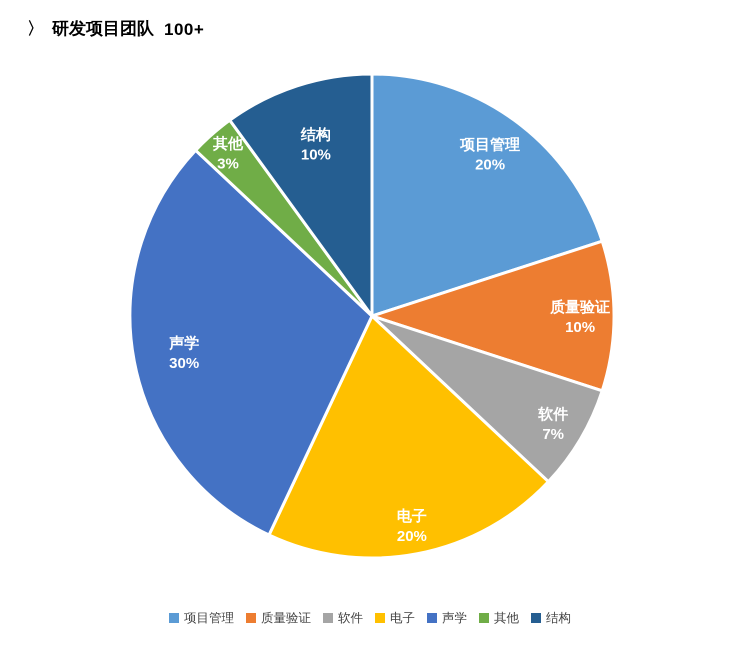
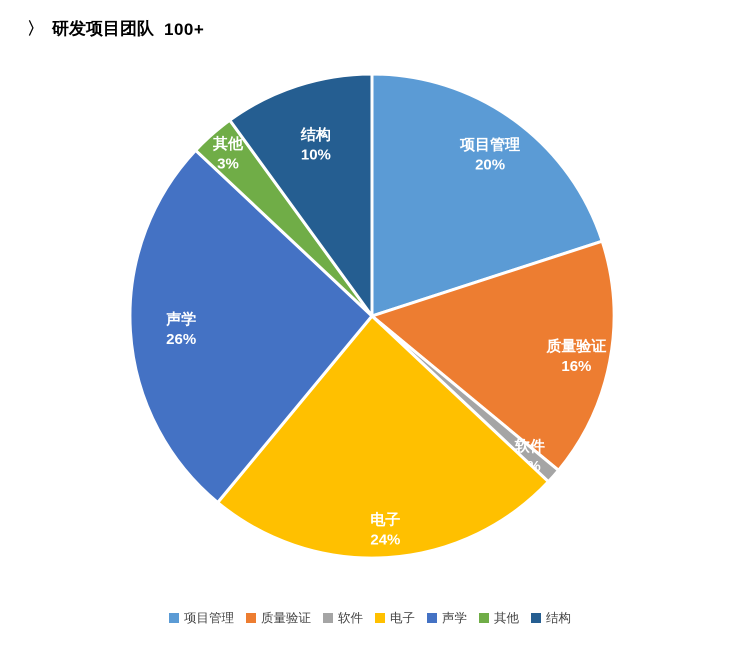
质量验证: 10% -> 16%
软件: 7% -> 1%
电子: 20% -> 24%
声学: 30% -> 26%
